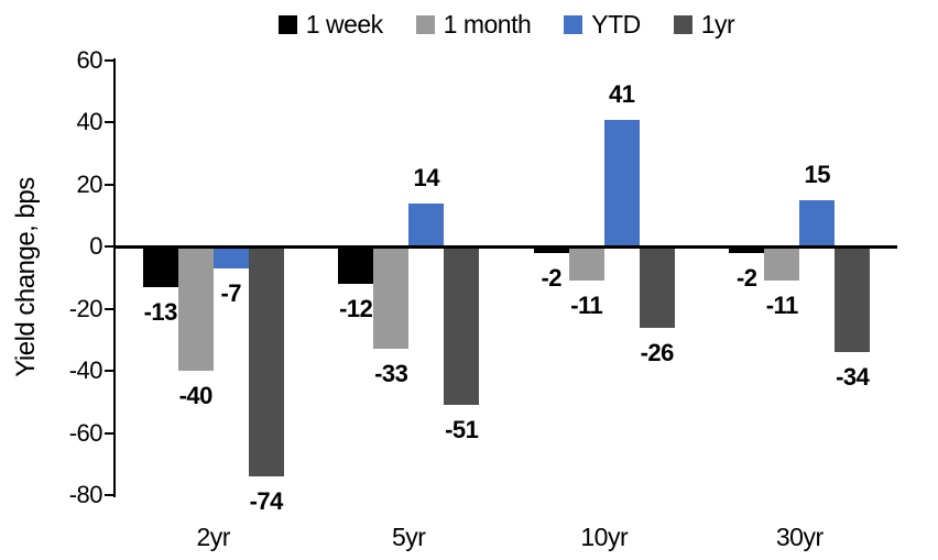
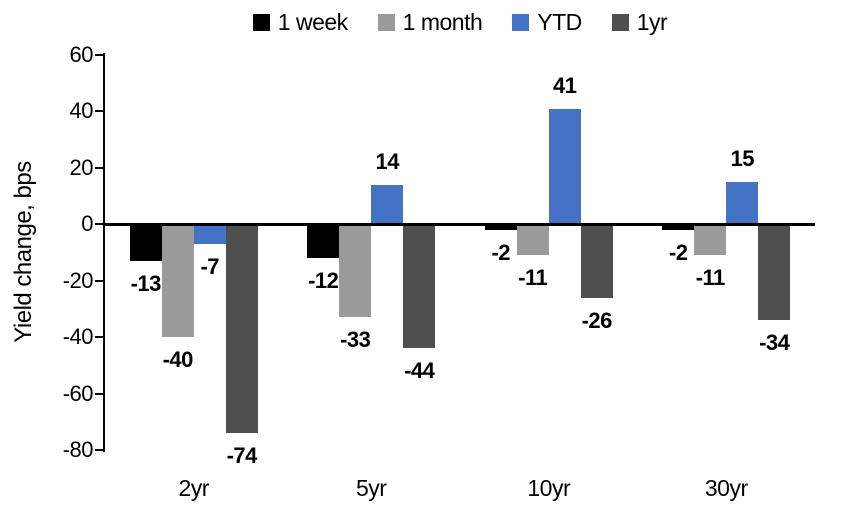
1yr/5yr: -51 -> -44
